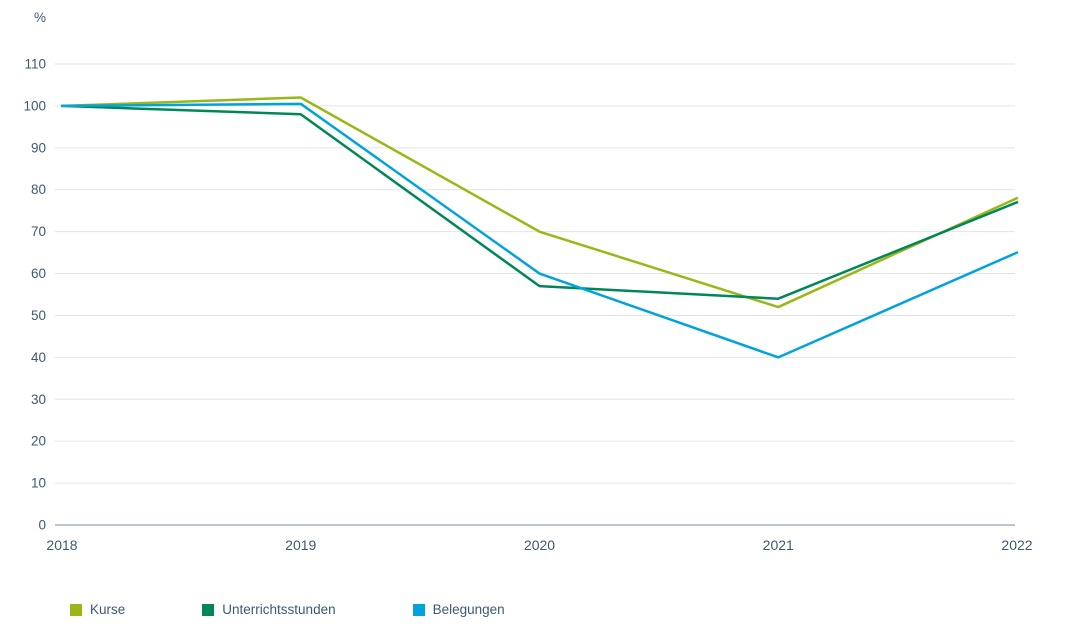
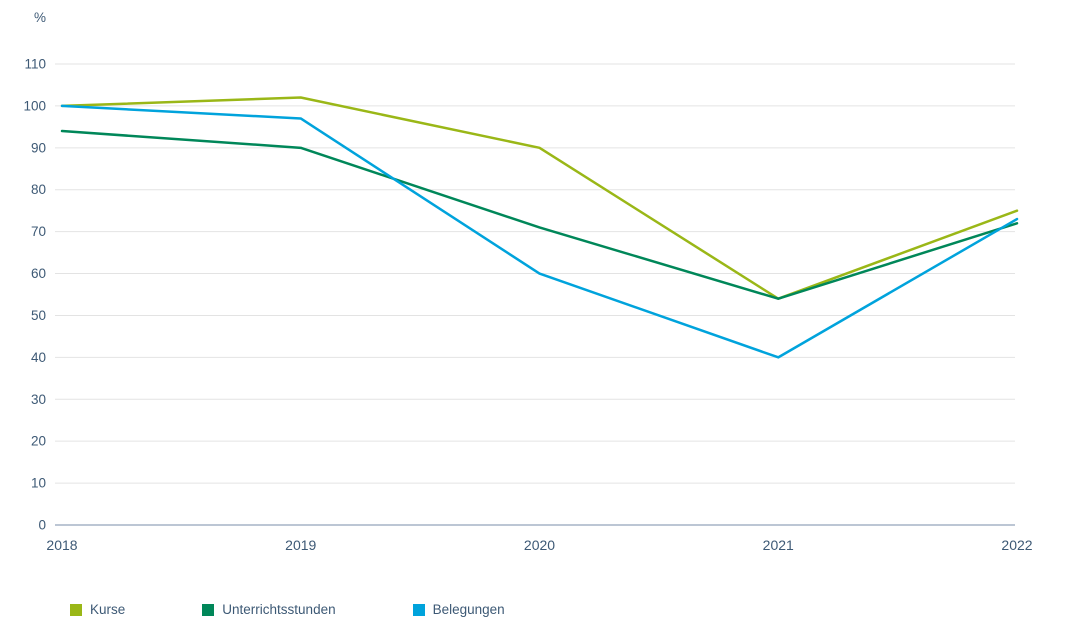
Unterrichtsstunden/2018: 100 -> 94
Unterrichtsstunden/2019: 98 -> 90
Belegungen/2019: 100 -> 97
Kurse/2020: 70 -> 90
Unterrichtsstunden/2020: 57 -> 71
Kurse/2021: 52 -> 54
Kurse/2022: 78 -> 75
Unterrichtsstunden/2022: 77 -> 72
Belegungen/2022: 65 -> 73
